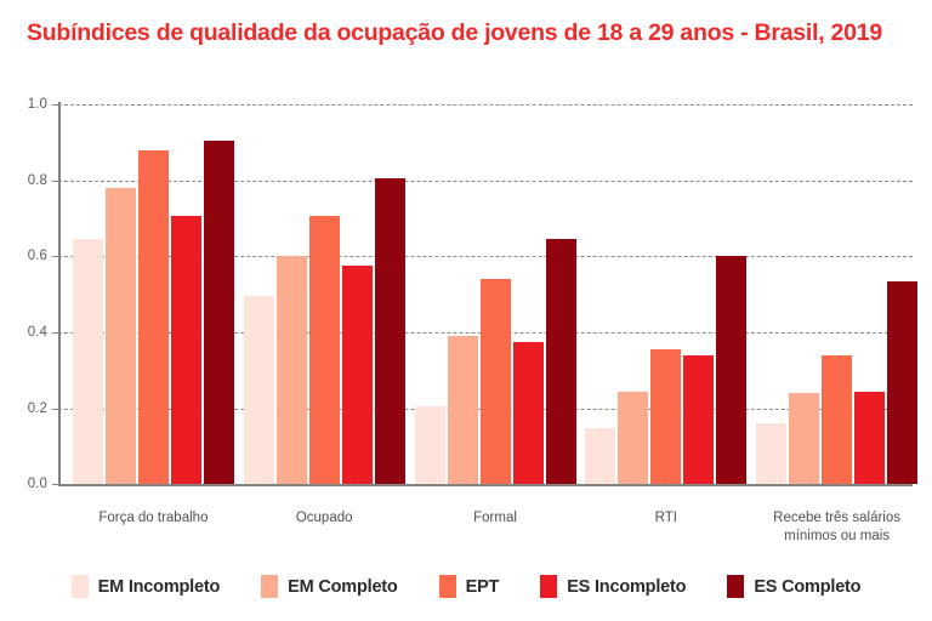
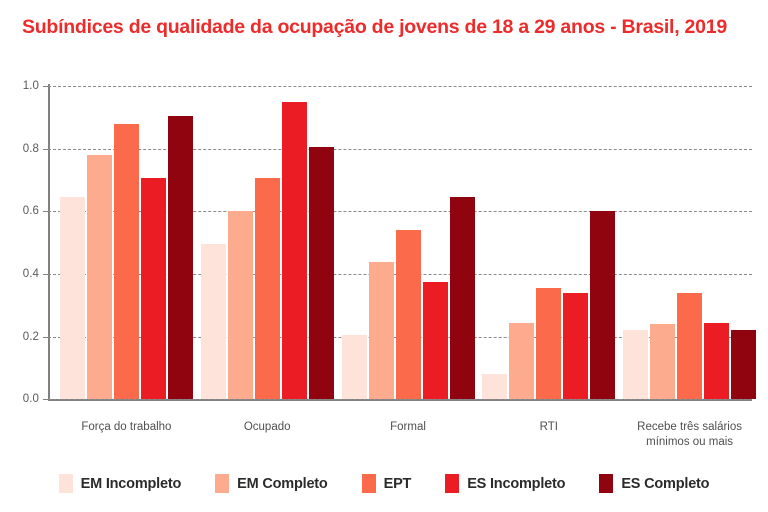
ES Incompleto/Ocupado: 0.58 -> 0.95
EM Completo/Formal: 0.39 -> 0.44
EM Incompleto/RTI: 0.15 -> 0.08
EM Incompleto/Recebe três salários mínimos ou mais: 0.16 -> 0.22
ES Completo/Recebe três salários mínimos ou mais: 0.54 -> 0.22
